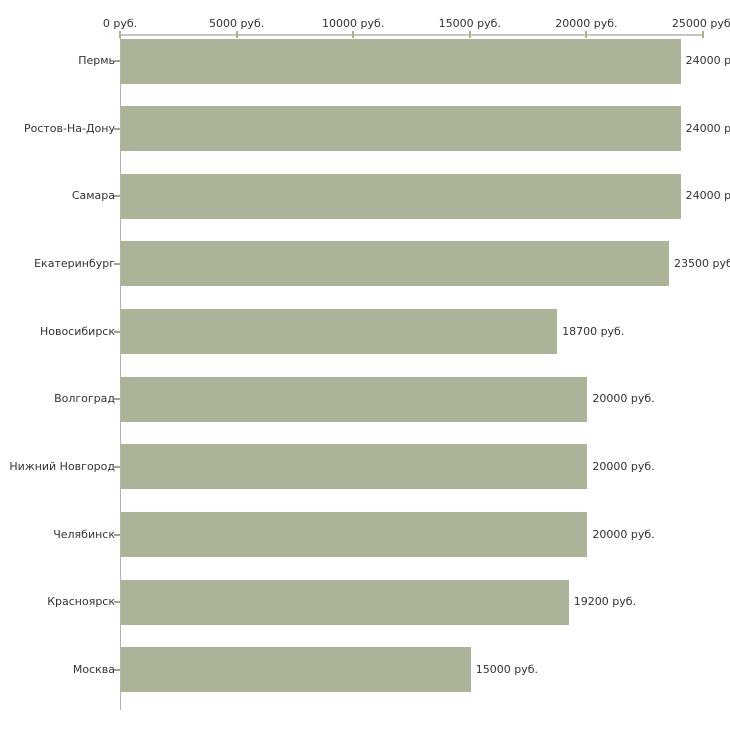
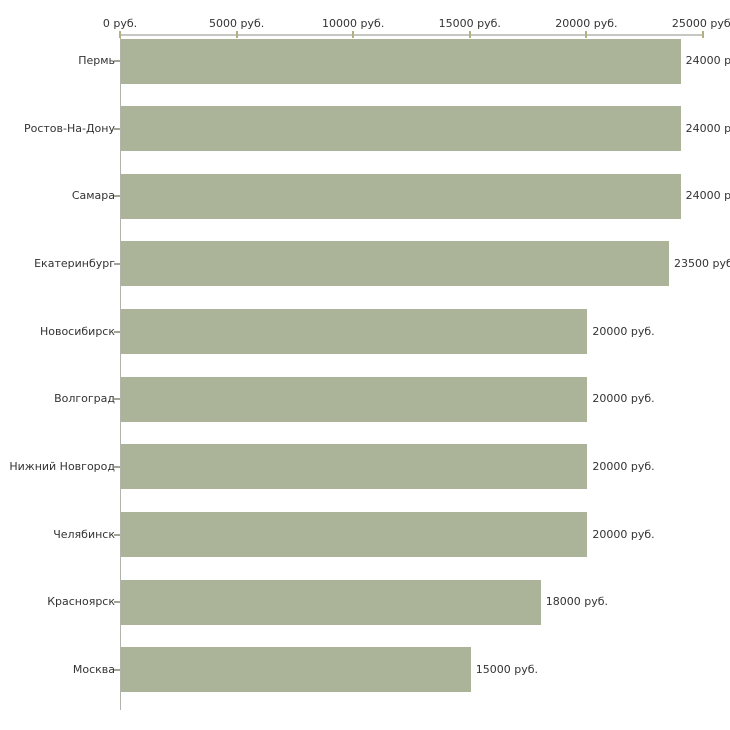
Новосибирск: 18700 -> 20000
Красноярск: 19200 -> 18000
